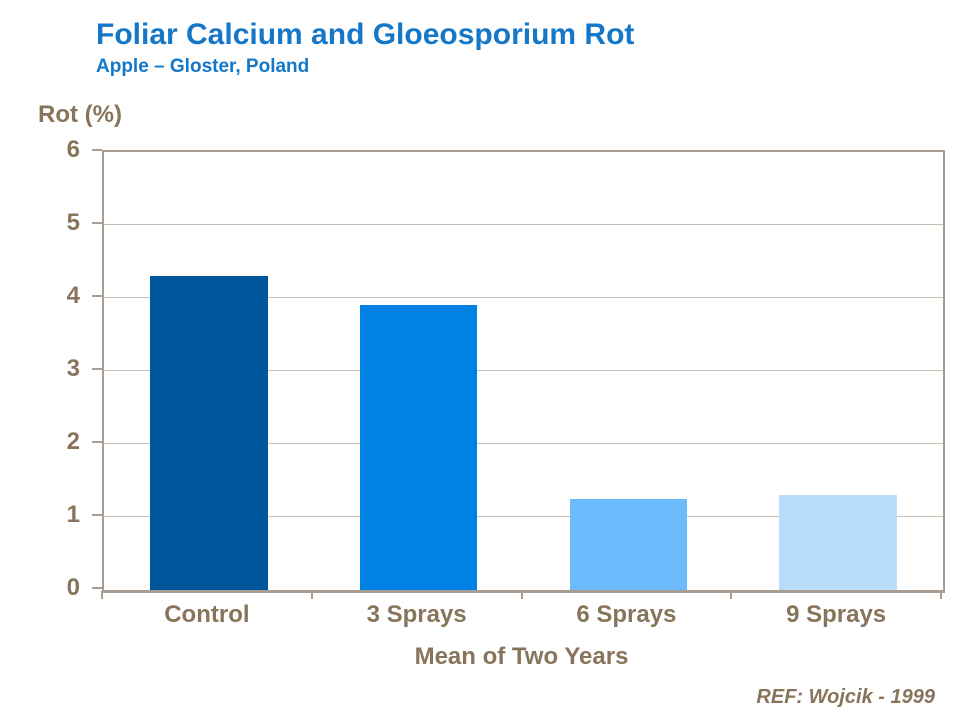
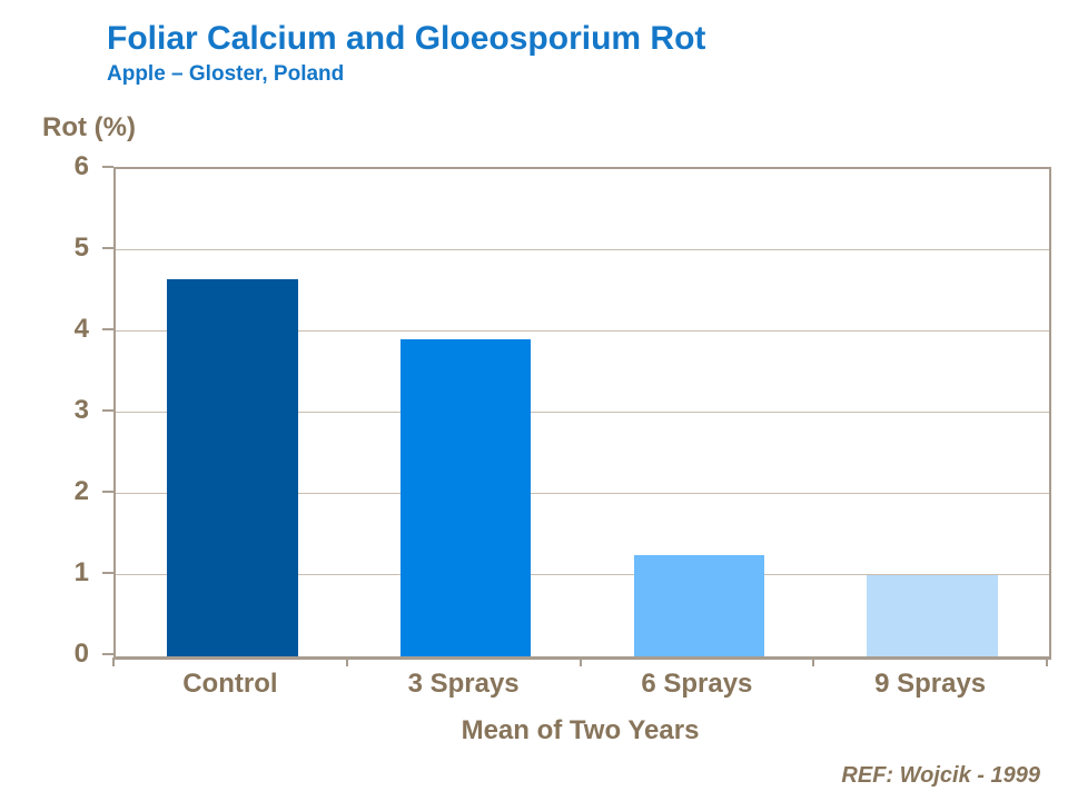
Control: 4.3 -> 4.7
9 Sprays: 1.3 -> 1.0
